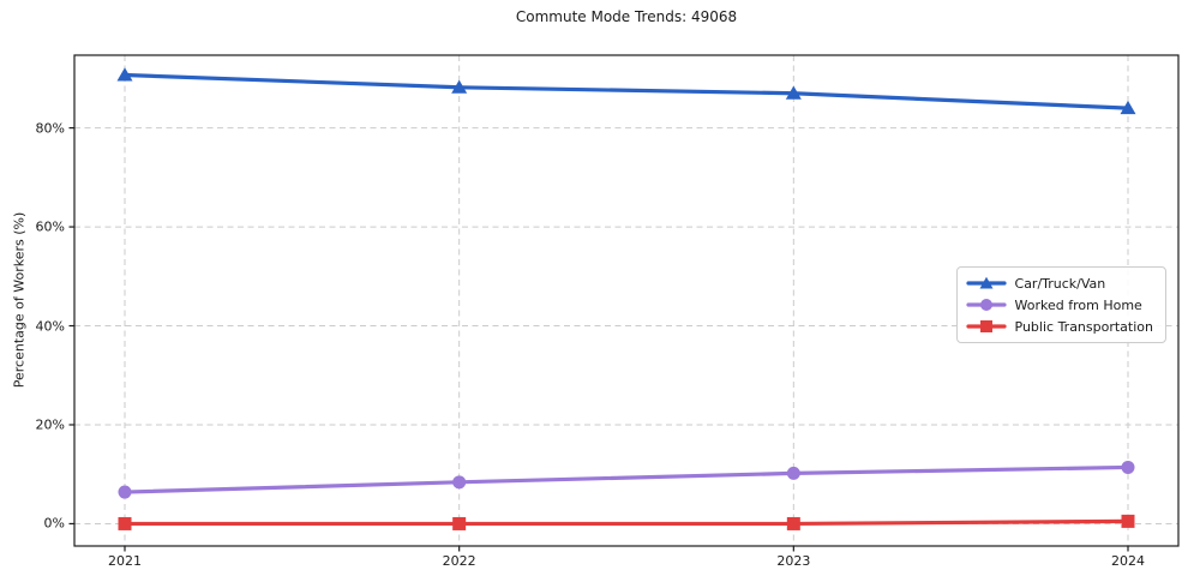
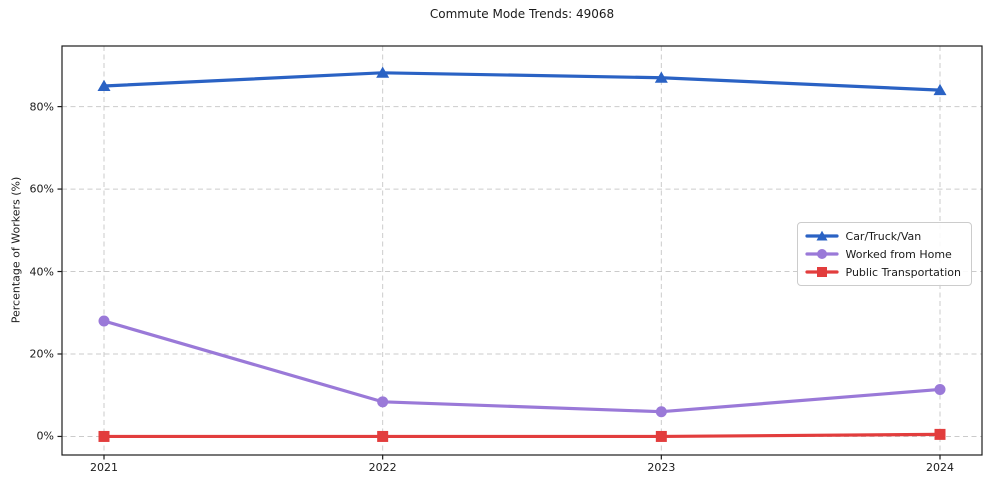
Car/Truck/Van/2021: 91% -> 85%
Worked from Home/2021: 6% -> 28%
Worked from Home/2023: 10% -> 6%
